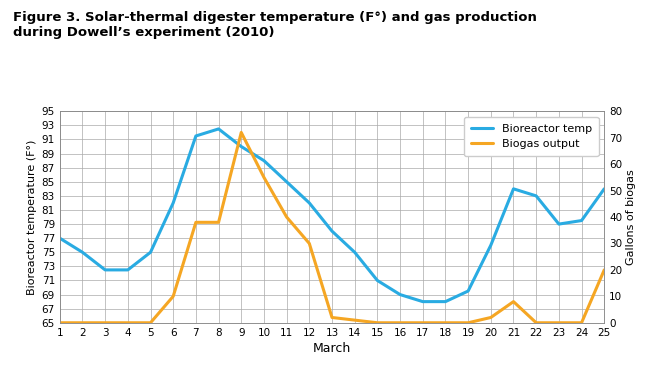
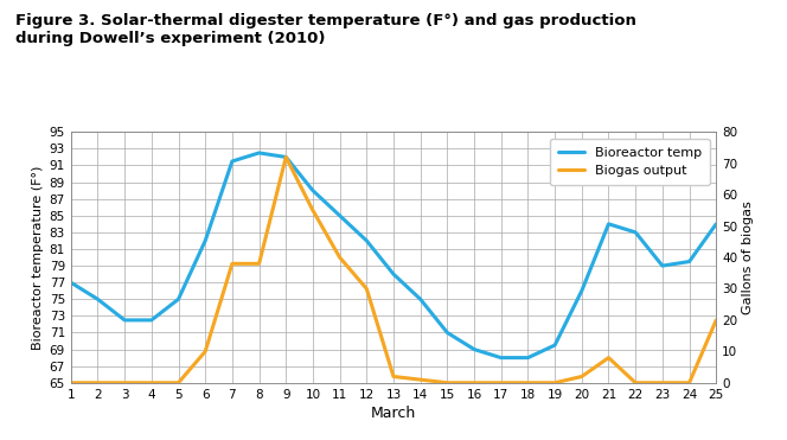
Bioreactor temp/9: 90.0 -> 92.0
